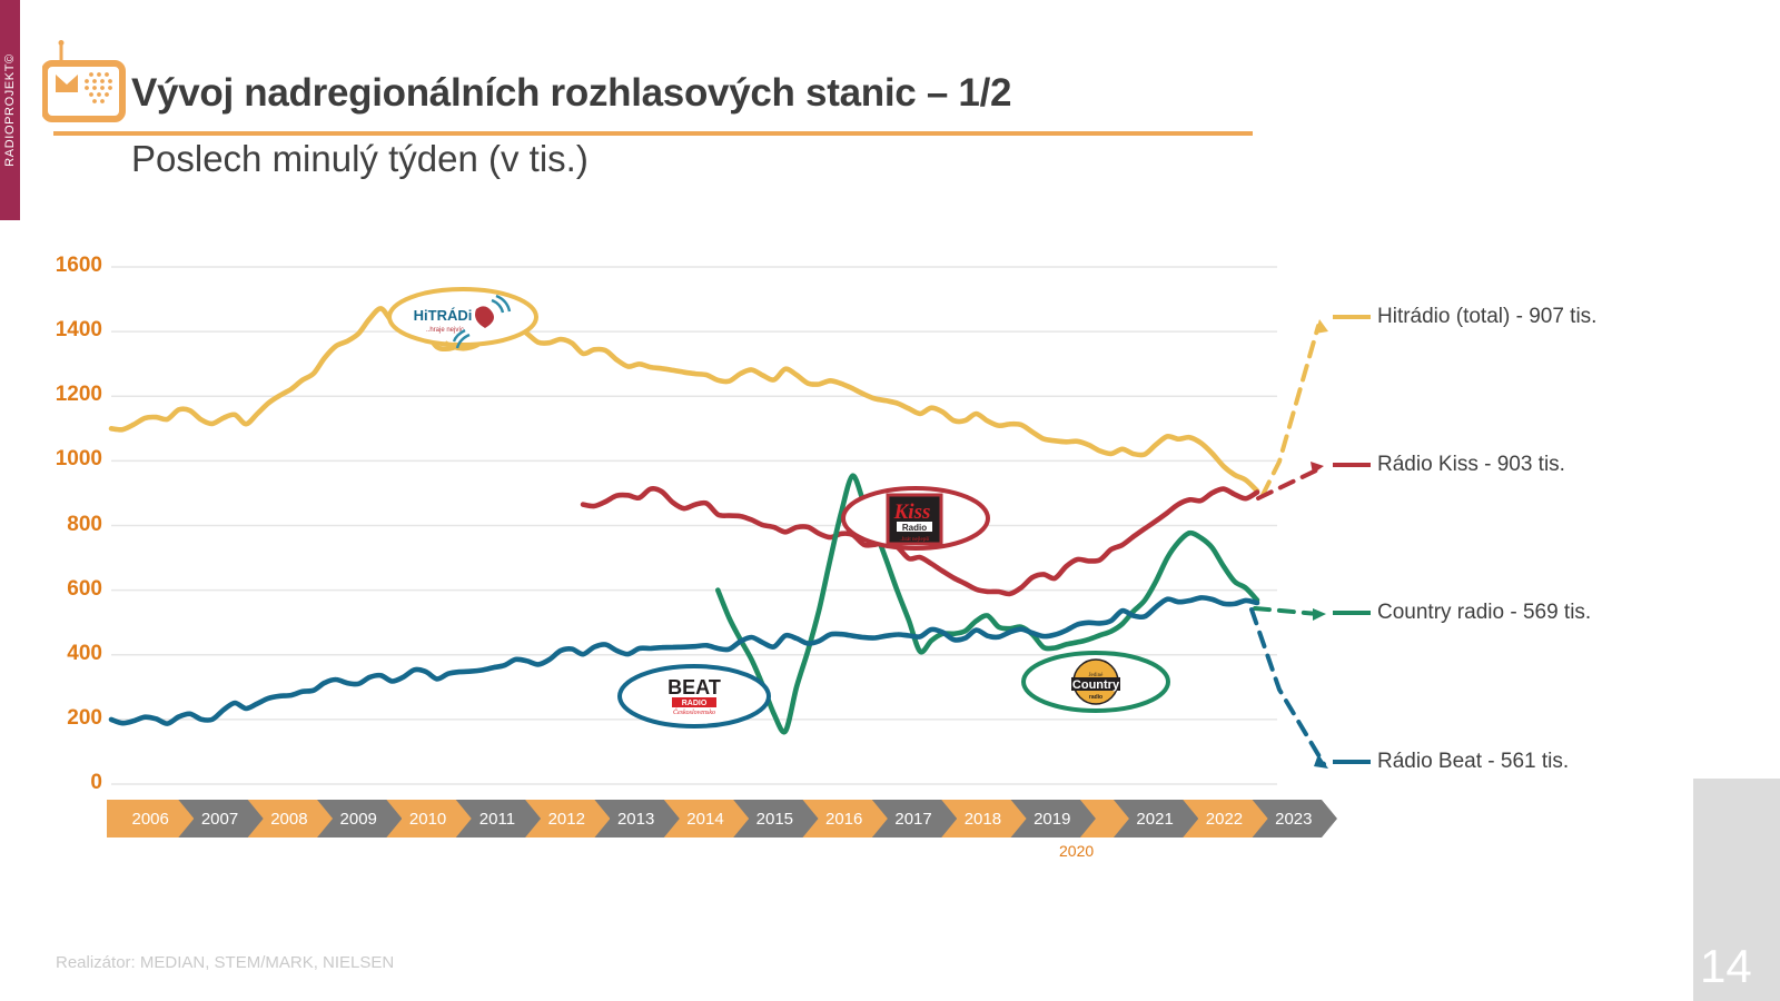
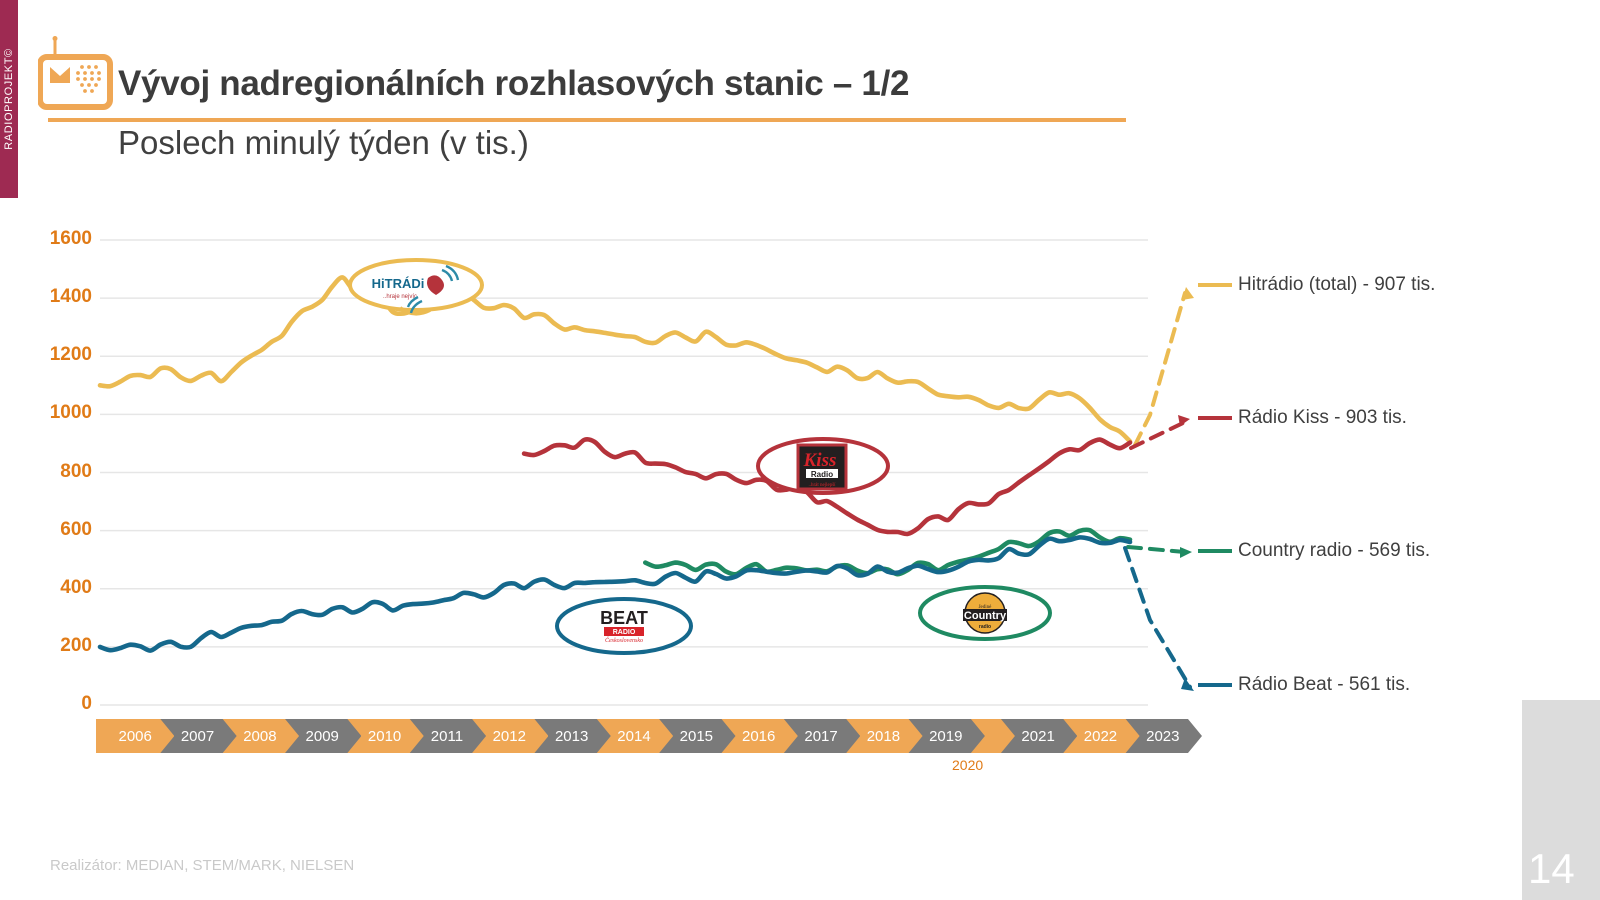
Country radio/2015: 600 -> 490
Country radio/2016: 150 -> 470
Country radio/2017: 960 -> 460
Country radio/2018: 420 -> 470
Country radio/2019: 520 -> 460
Country radio/2020: 420 -> 480
Country radio/2021: 480 -> 540
Country radio/2022: 790 -> 600
